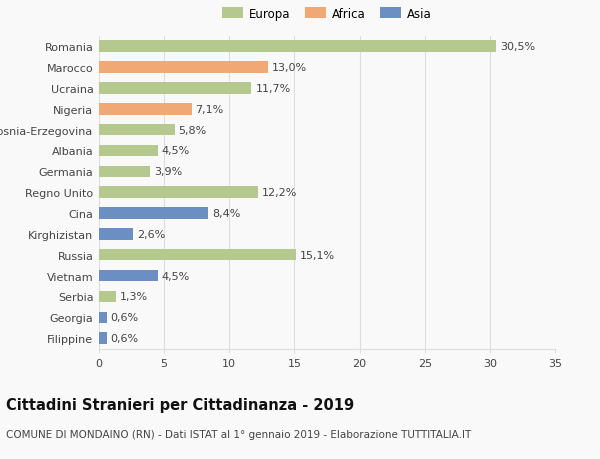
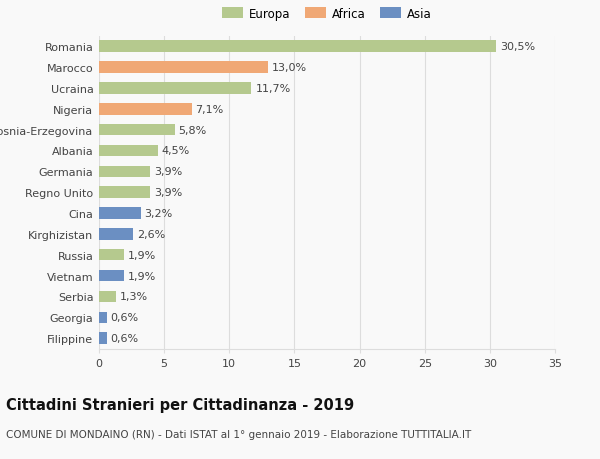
Regno Unito: 12,2% -> 3,9%
Cina: 8,4% -> 3,2%
Russia: 15,1% -> 1,9%
Vietnam: 4,5% -> 1,9%
